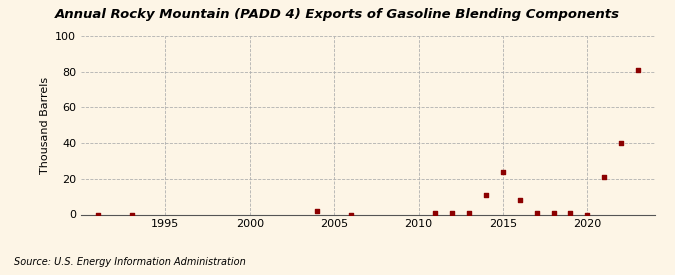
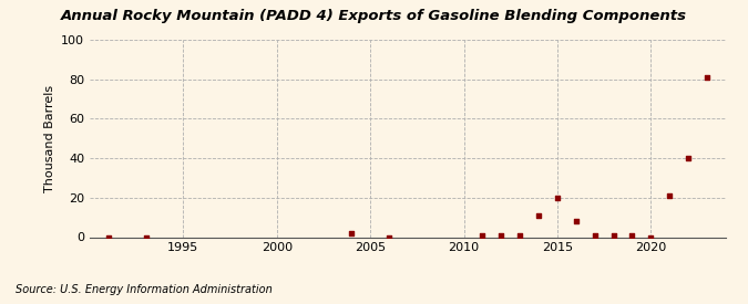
2015: 24 -> 20
